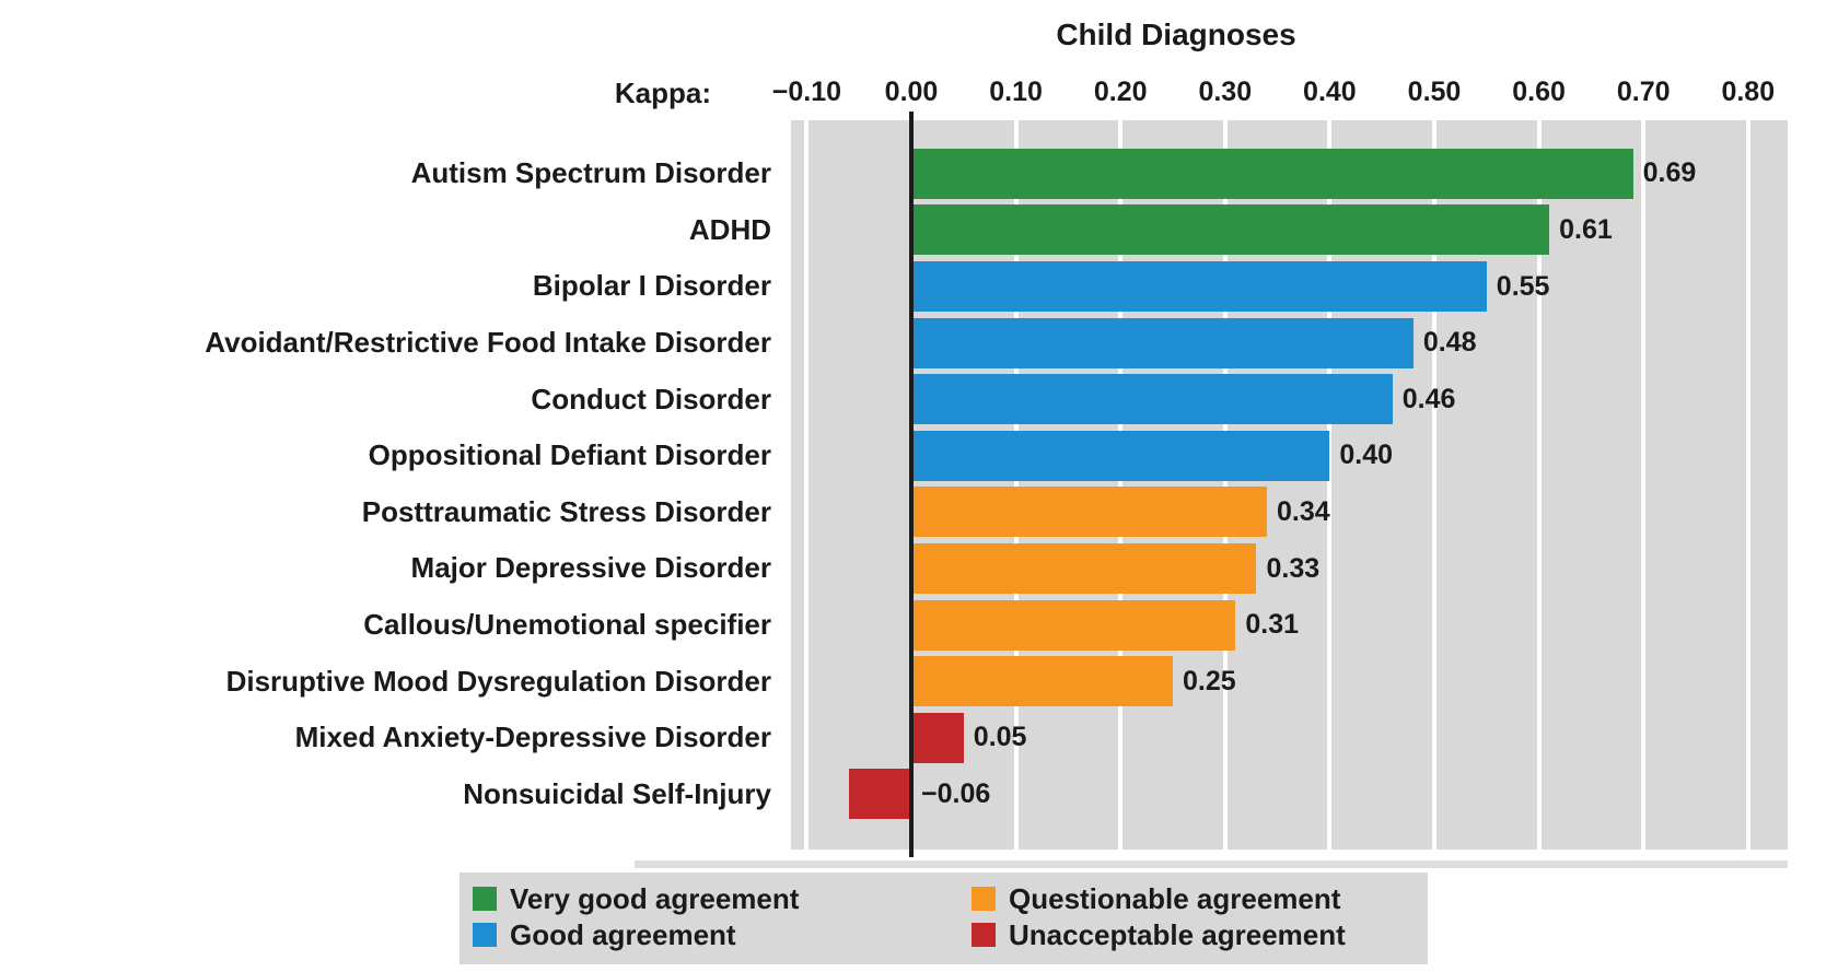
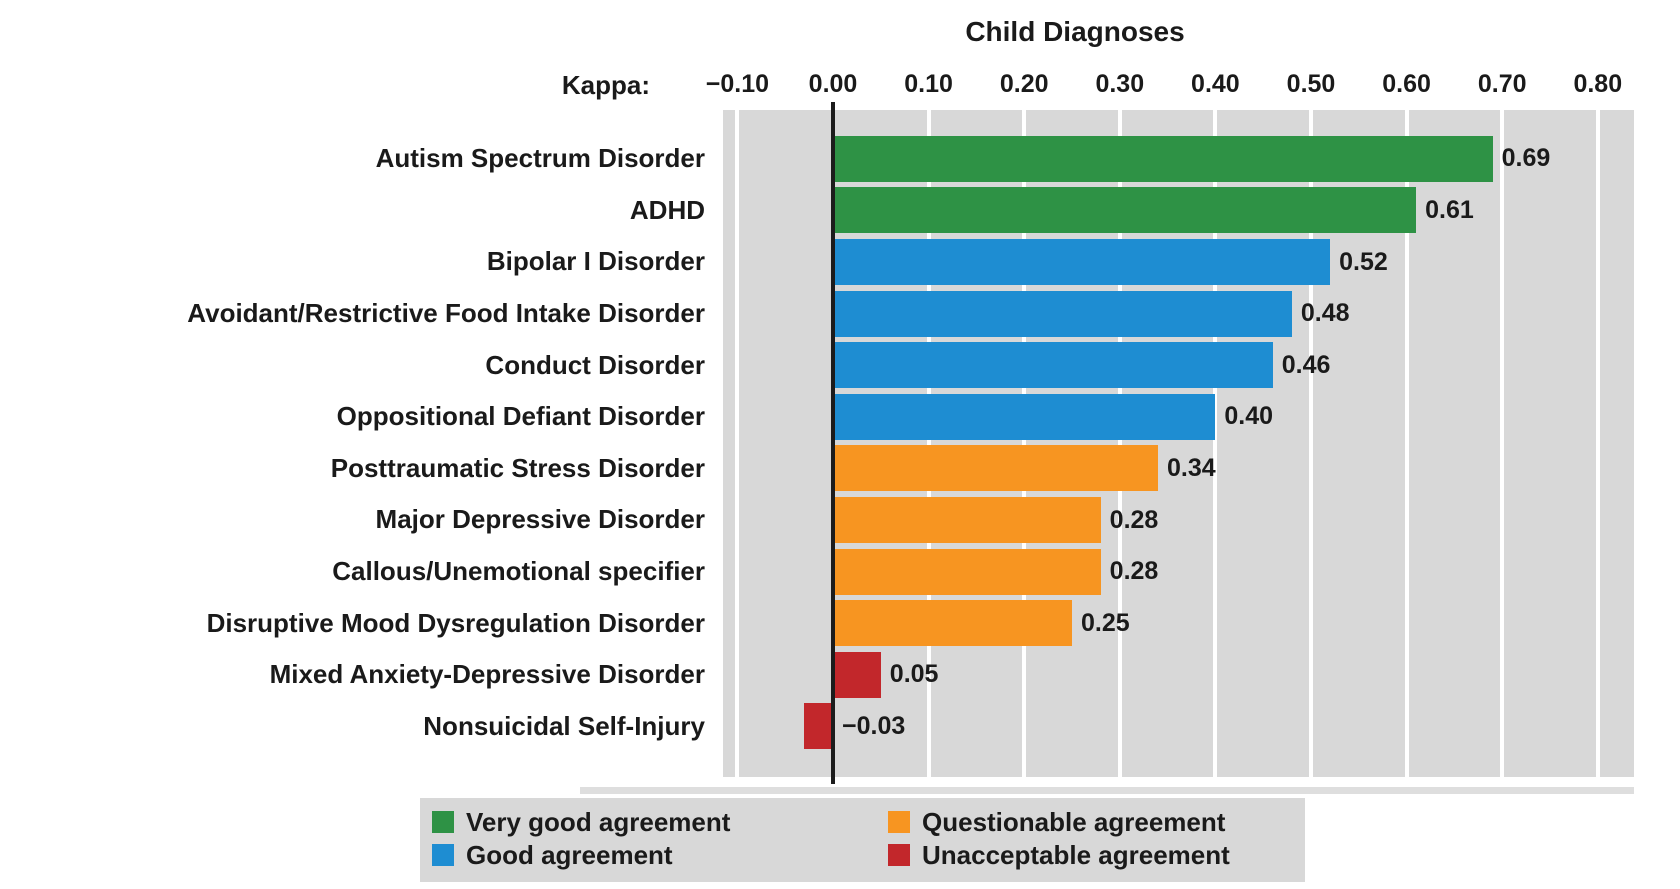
Bipolar I Disorder: 0.55 -> 0.52
Major Depressive Disorder: 0.33 -> 0.28
Callous/Unemotional specifier: 0.31 -> 0.28
Nonsuicidal Self-Injury: −0.06 -> −0.03
